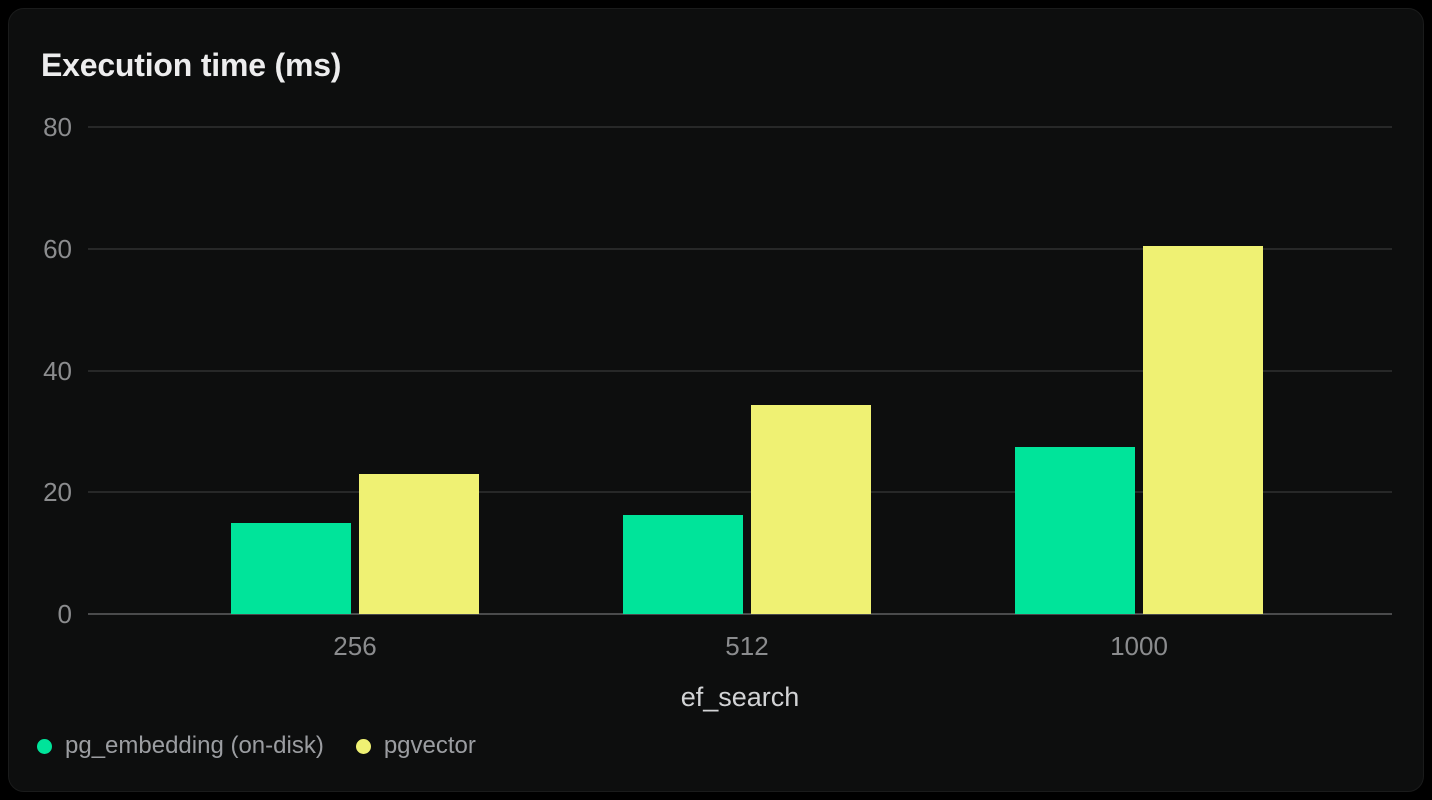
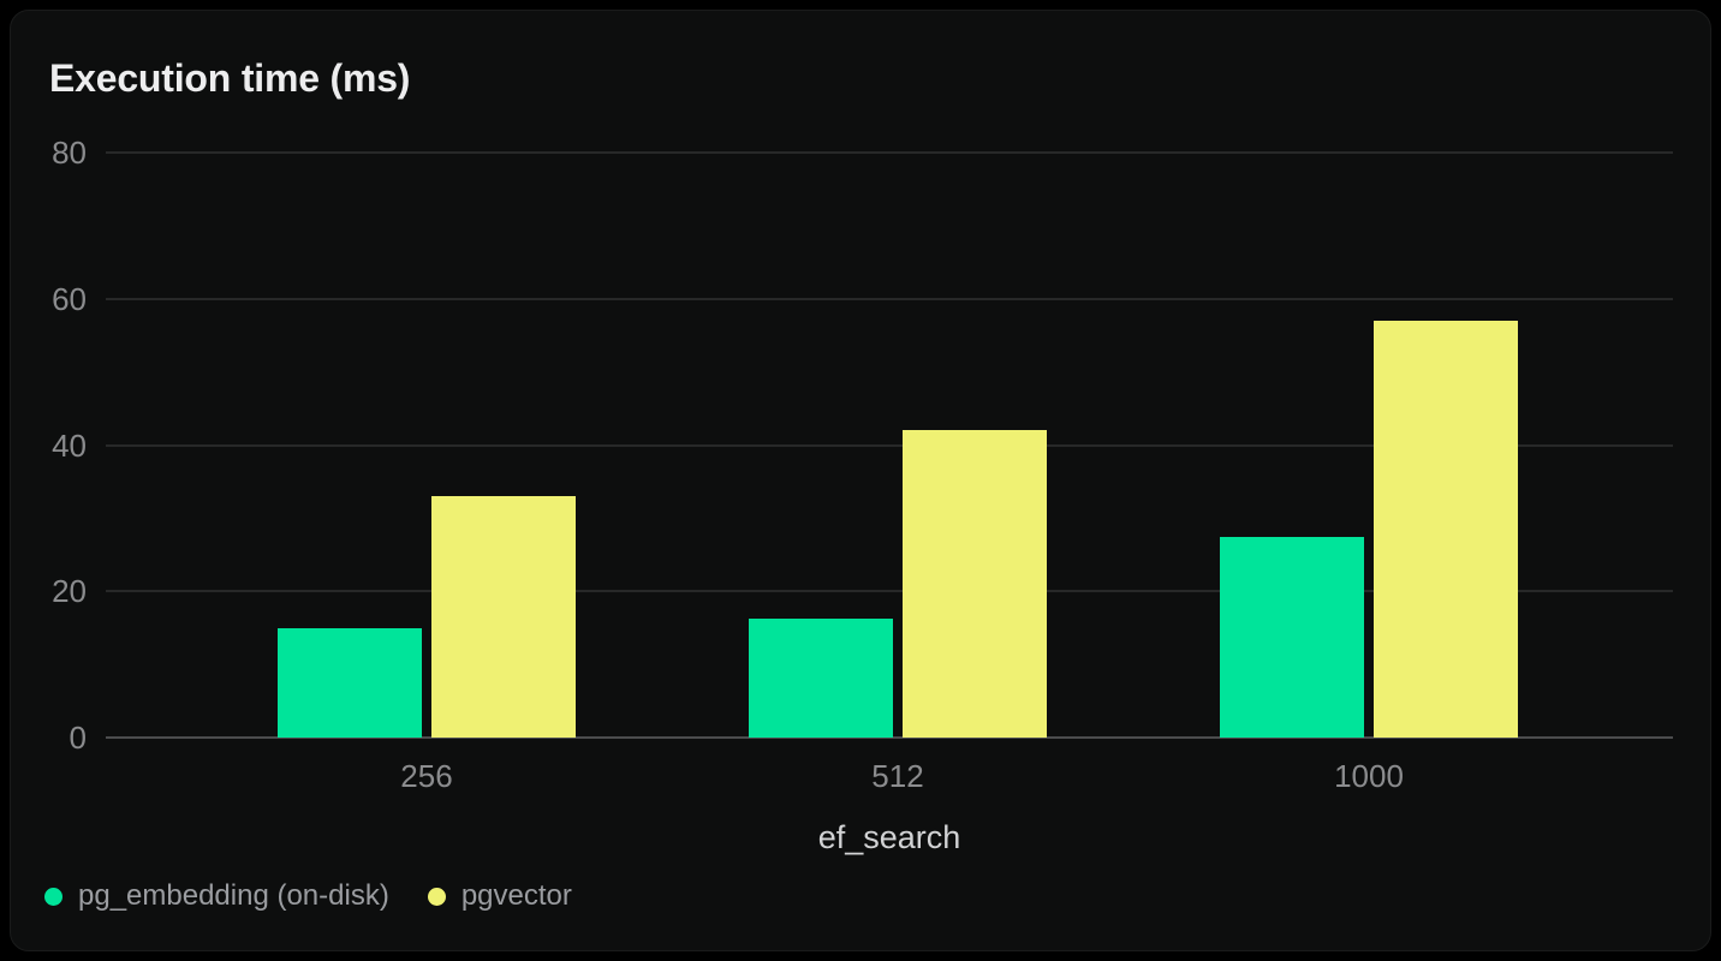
pgvector/256: 23 -> 33
pgvector/512: 34 -> 42
pgvector/1000: 60 -> 57
